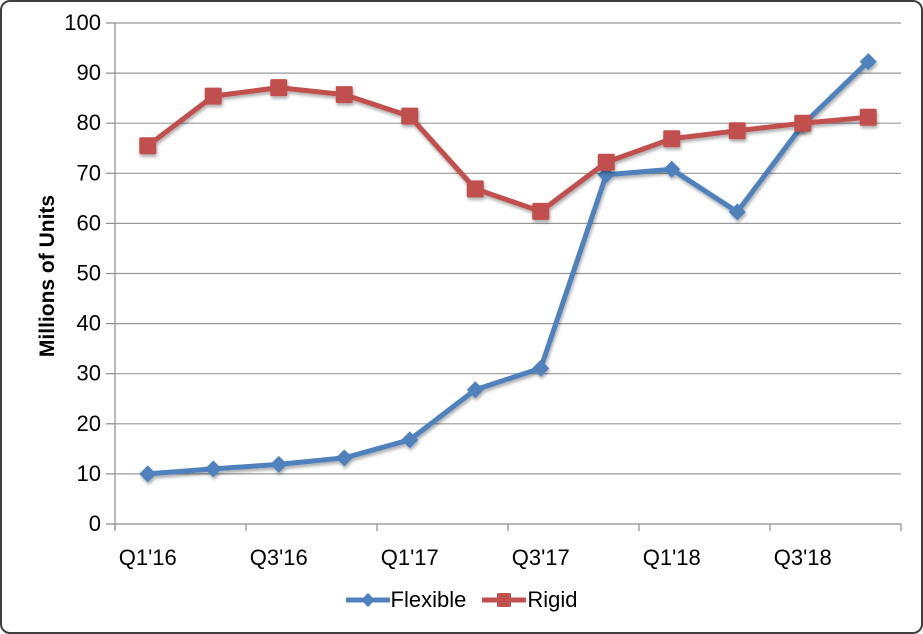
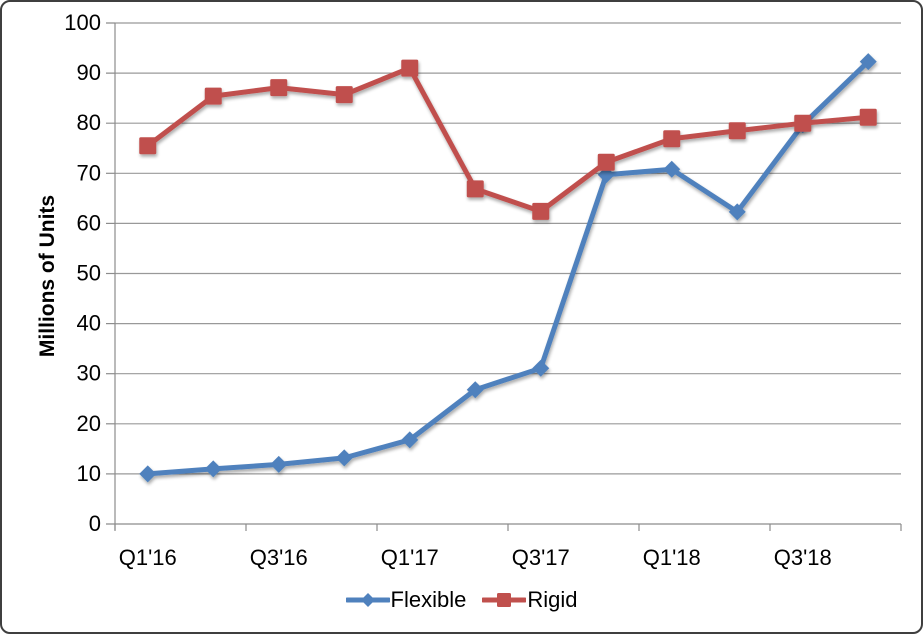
Rigid/Q1'17: 81 -> 91
